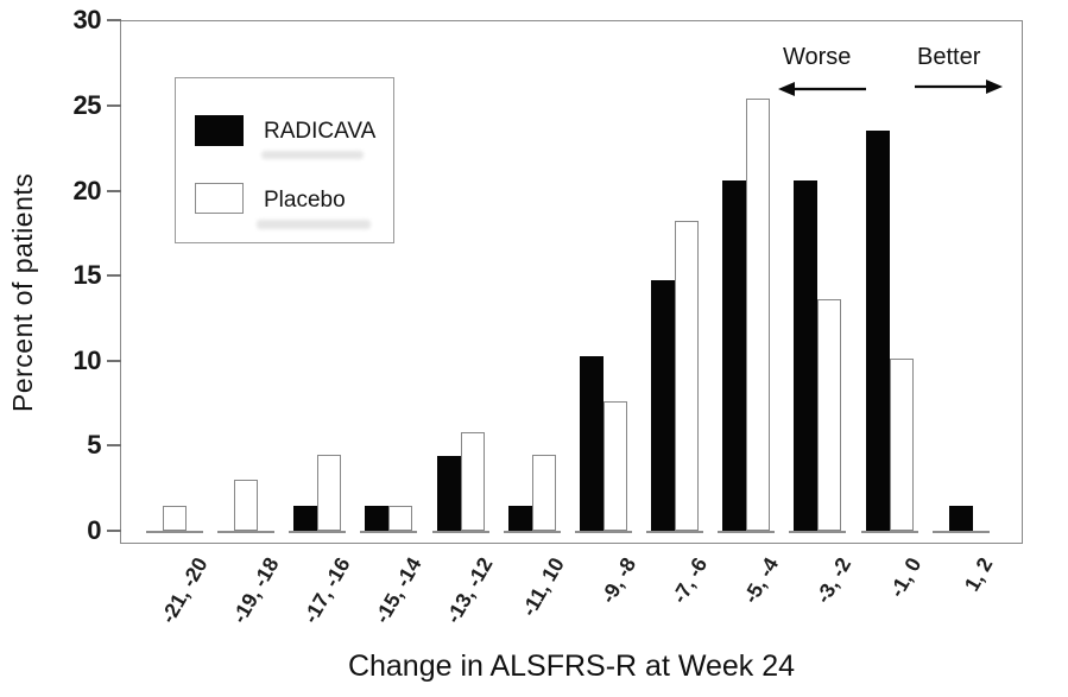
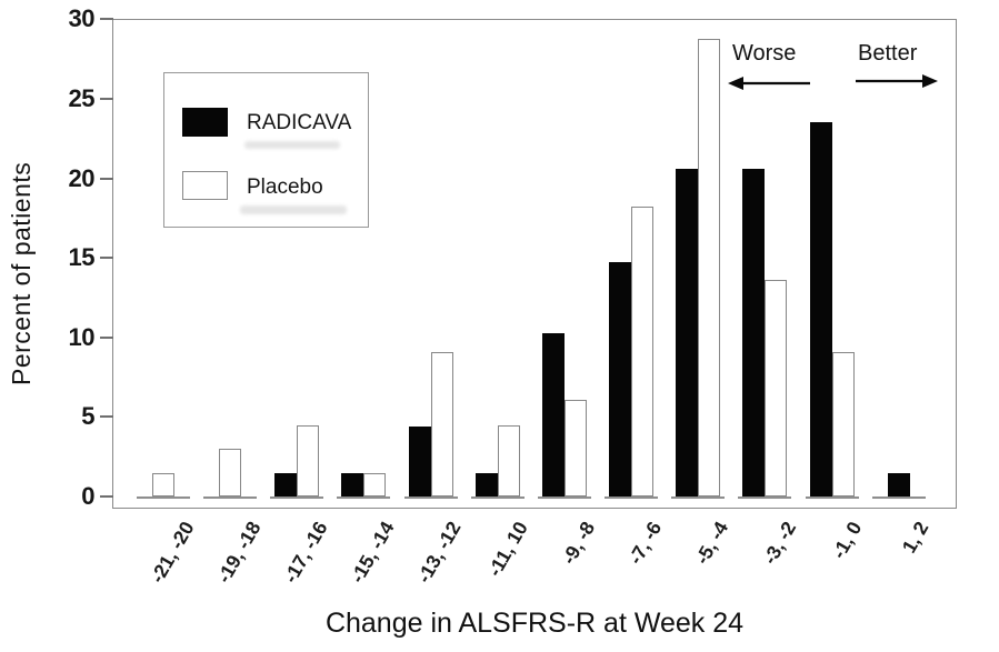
Placebo/-13, -12: 5.8 -> 9.1
Placebo/-9, -8: 7.6 -> 6.1
Placebo/-5, -4: 25.4 -> 28.8
Placebo/-1, 0: 10.1 -> 9.1
